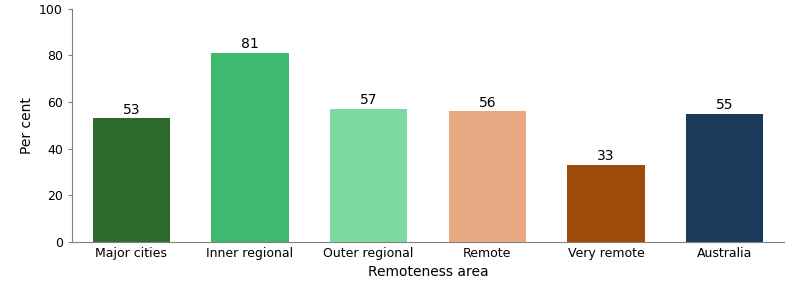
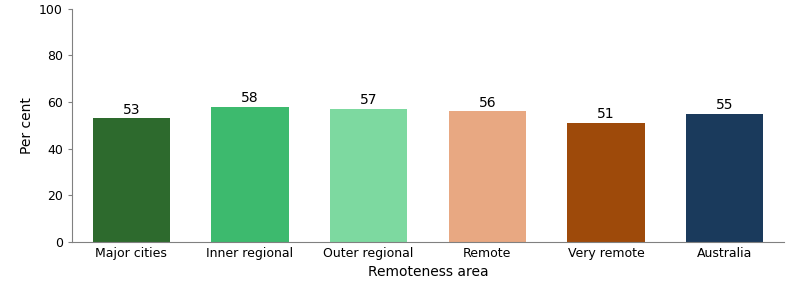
Inner regional: 81 -> 58
Very remote: 33 -> 51
